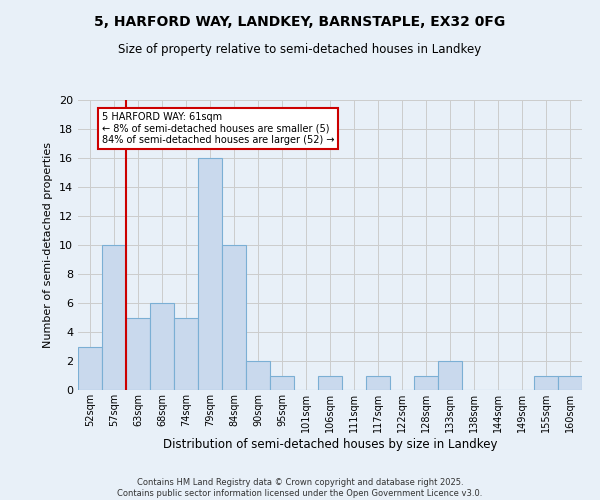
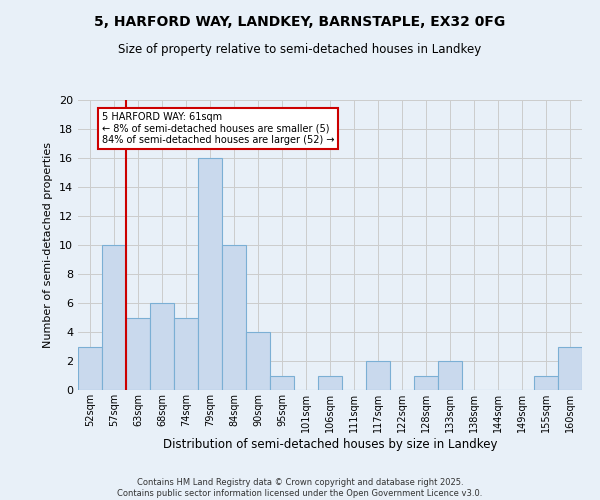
90sqm: 2 -> 4
117sqm: 1 -> 2
160sqm: 1 -> 3
